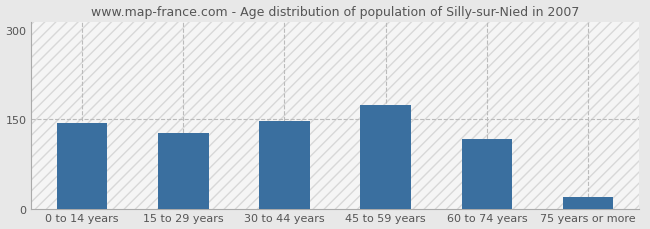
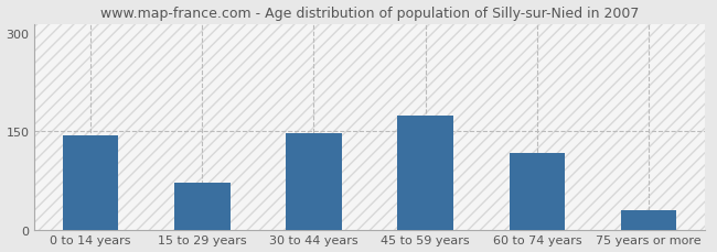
15 to 29 years: 128 -> 72
75 years or more: 20 -> 30
